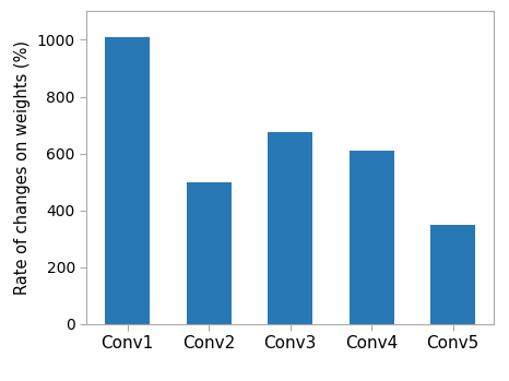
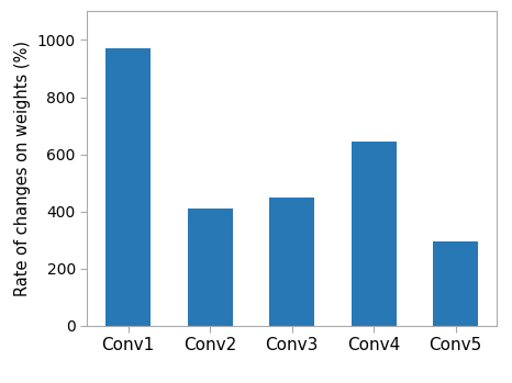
Conv1: 1010 -> 970
Conv2: 500 -> 410
Conv3: 675 -> 450
Conv4: 608 -> 645
Conv5: 350 -> 295
